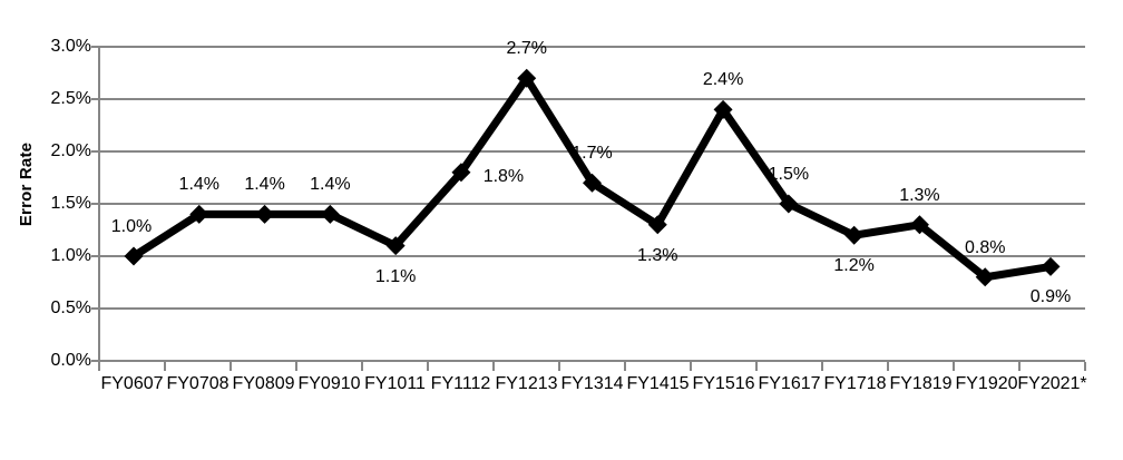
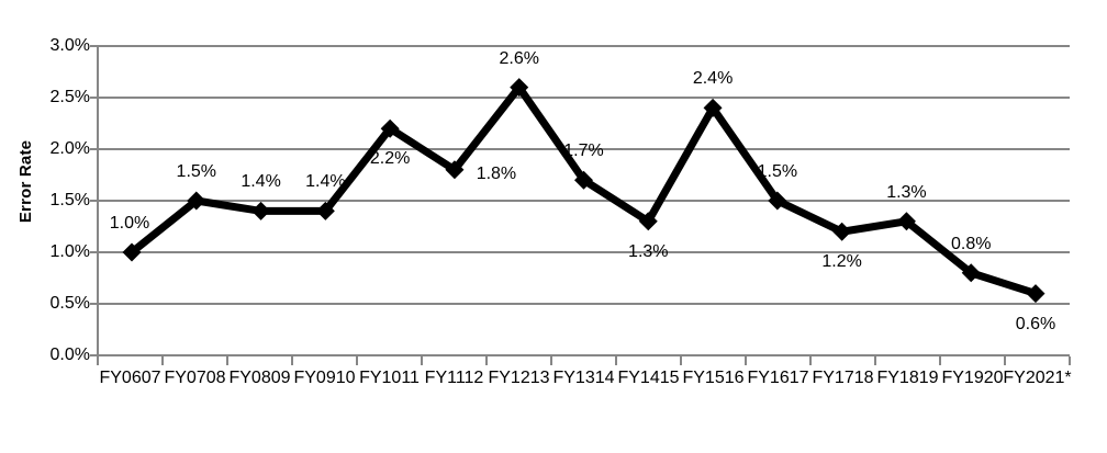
FY0708: 1.4% -> 1.5%
FY1011: 1.1% -> 2.2%
FY1213: 2.7% -> 2.6%
FY2021*: 0.9% -> 0.6%
